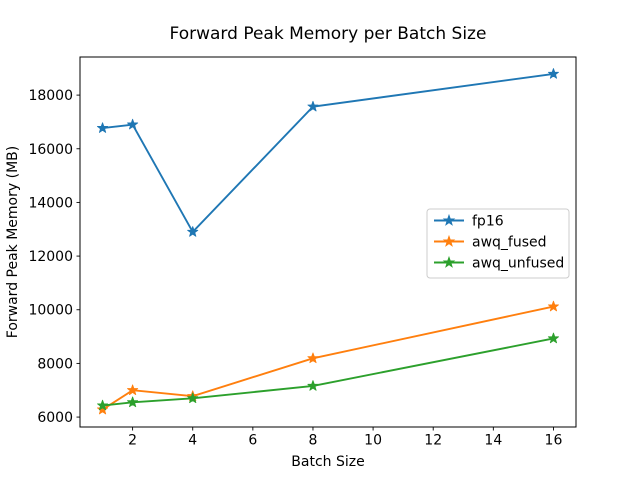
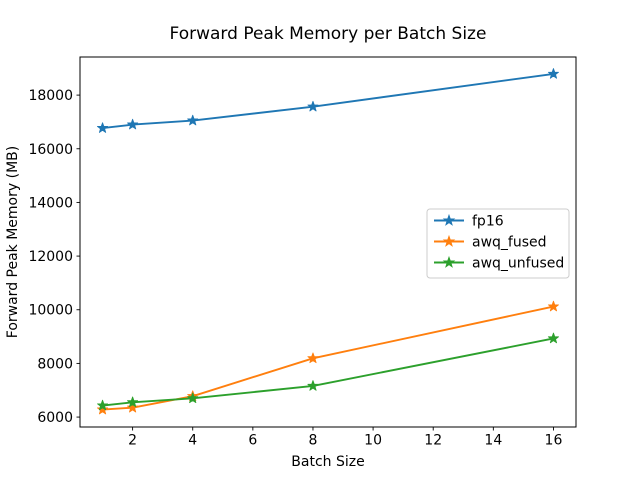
awq_fused/2: 7000 -> 6400
fp16/4: 12900 -> 17000
